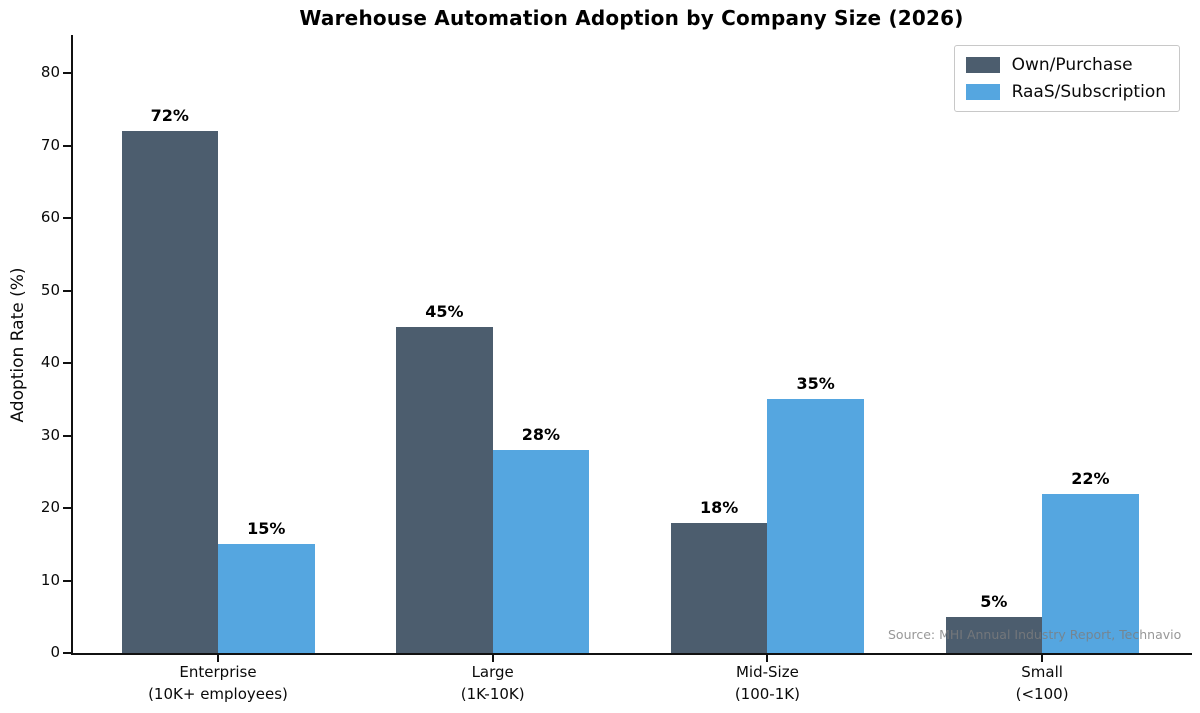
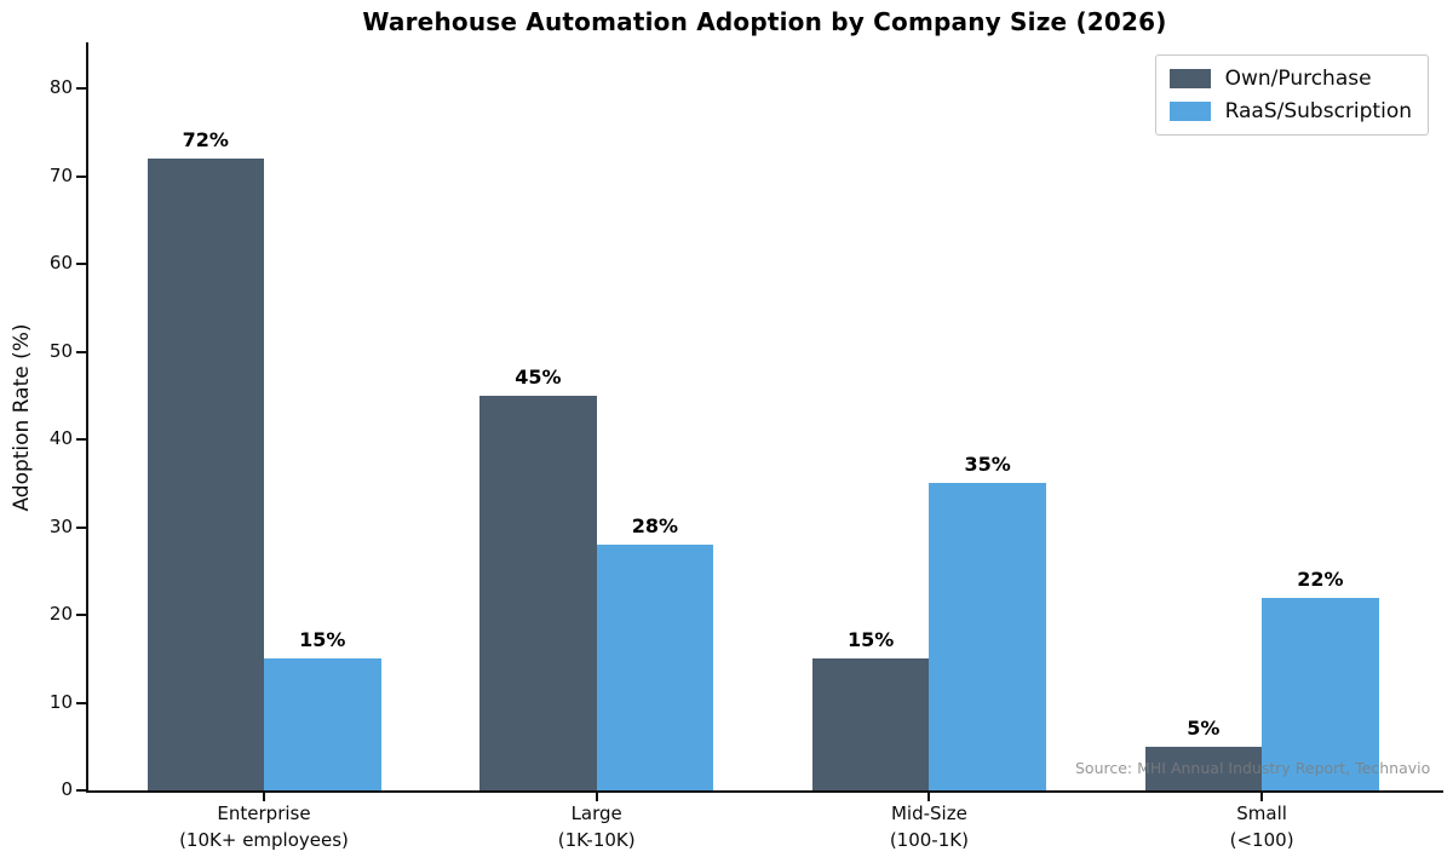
Own/Purchase/Mid-Size (100-1K): 18% -> 15%
